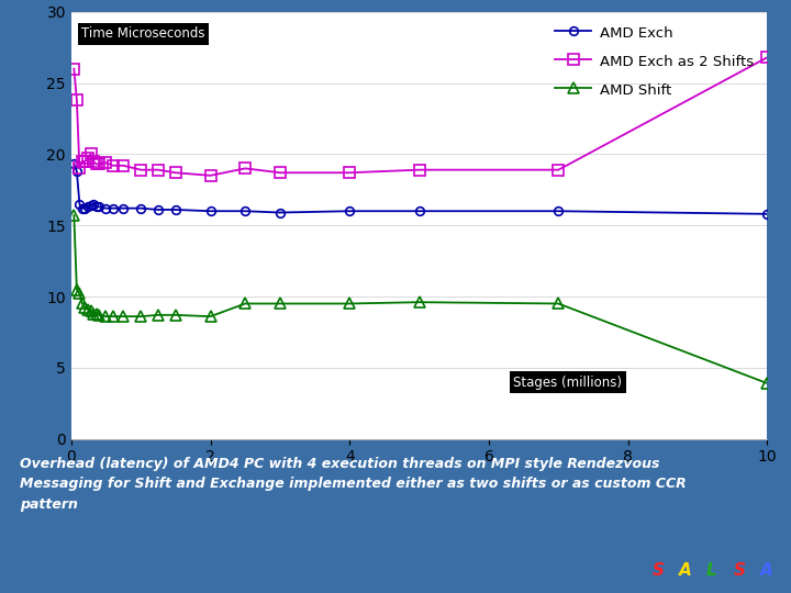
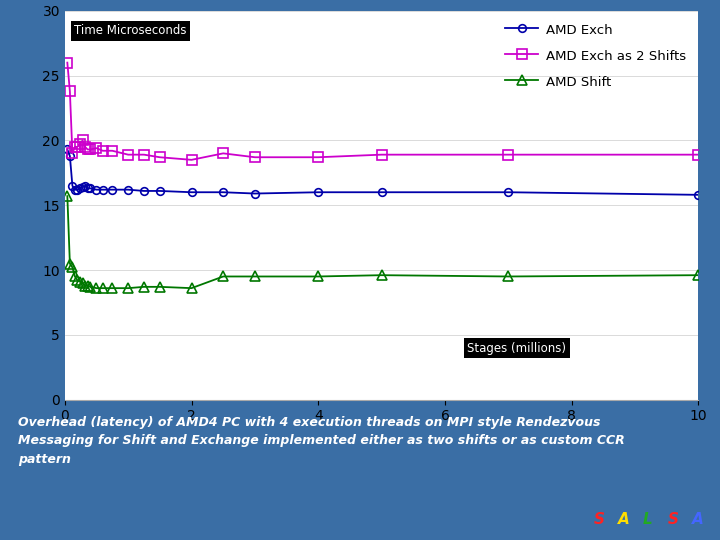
AMD Exch as 2 Shifts/10: 26.8 -> 18.9
AMD Shift/10: 3.9 -> 9.6
